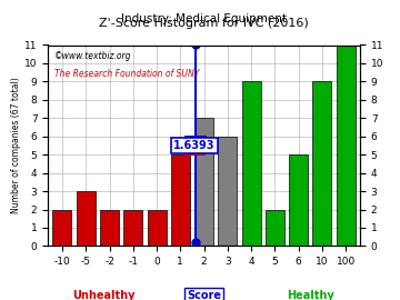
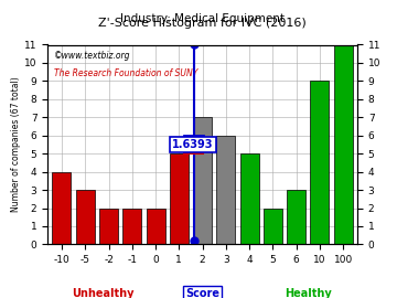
-10: 2 -> 4
4: 9 -> 5
6: 5 -> 3
